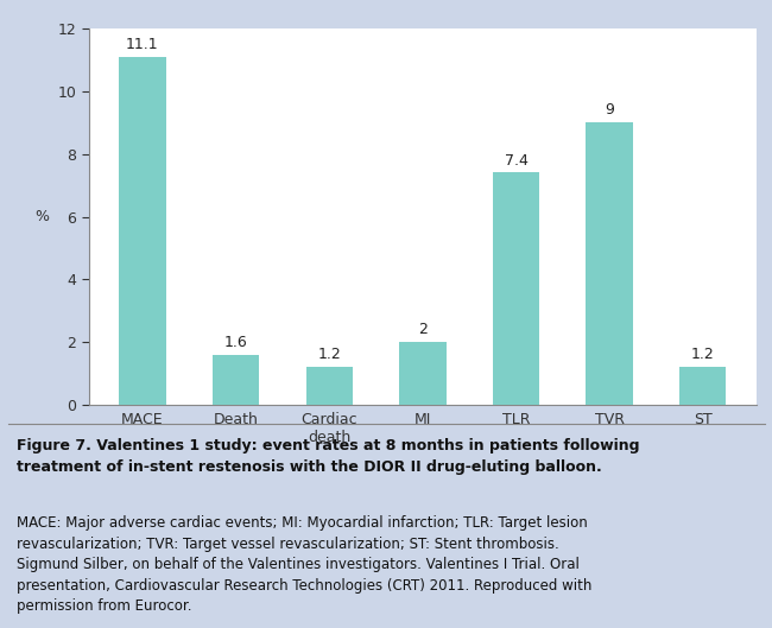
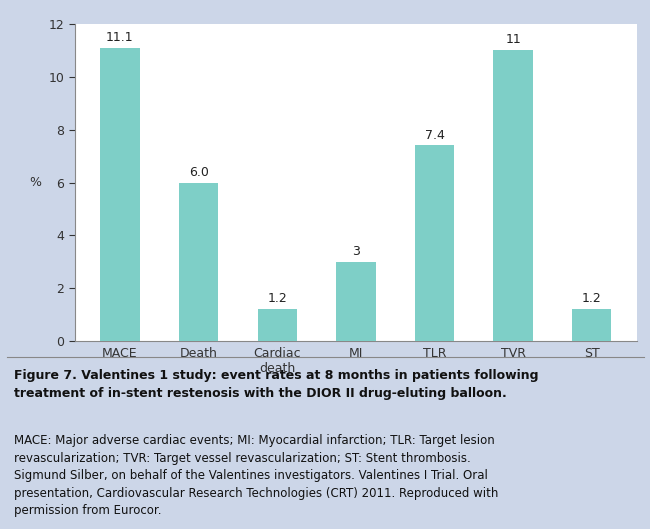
Death: 1.6 -> 6.0
MI: 2 -> 3
TVR: 9 -> 11
